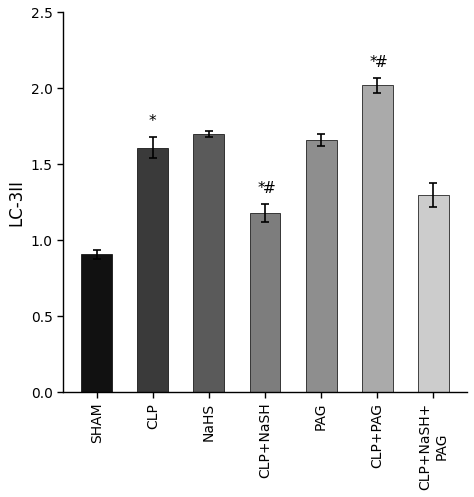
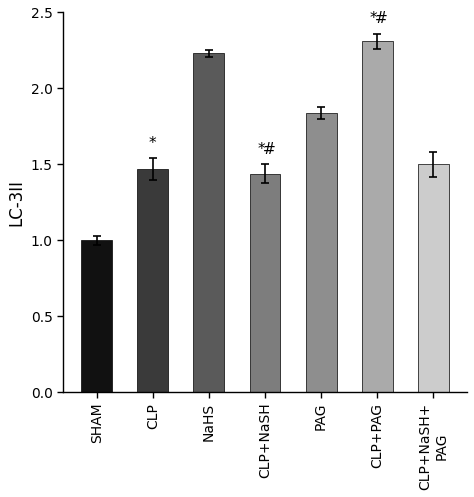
SHAM: 0.91 -> 1.00
CLP: 1.61 -> 1.47
NaHS: 1.70 -> 2.23
CLP+NaSH: 1.18 -> 1.44
PAG: 1.66 -> 1.84
CLP+PAG: 2.02 -> 2.31
CLP+NaSH+ PAG: 1.30 -> 1.50
